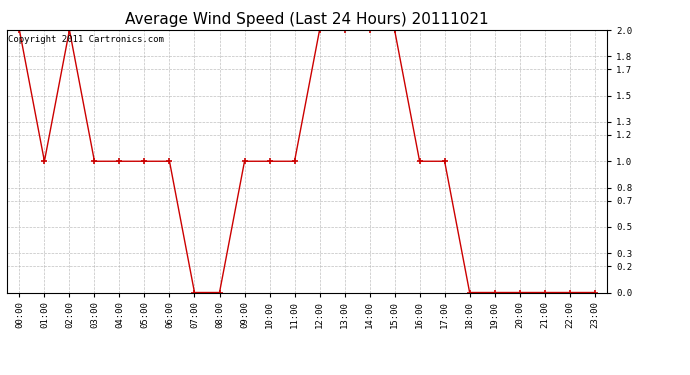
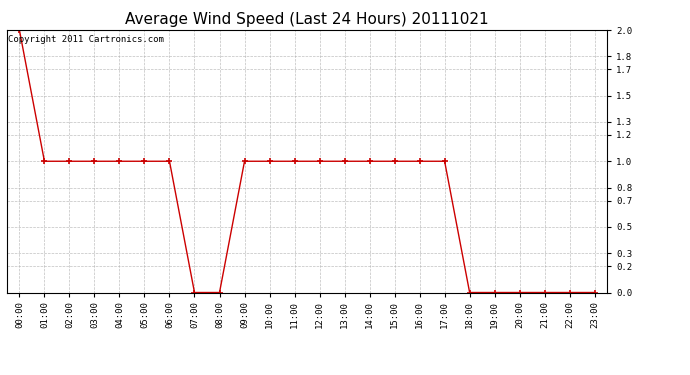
02:00: 2 -> 1
12:00: 2 -> 1
13:00: 2 -> 1
14:00: 2 -> 1
15:00: 2 -> 1
